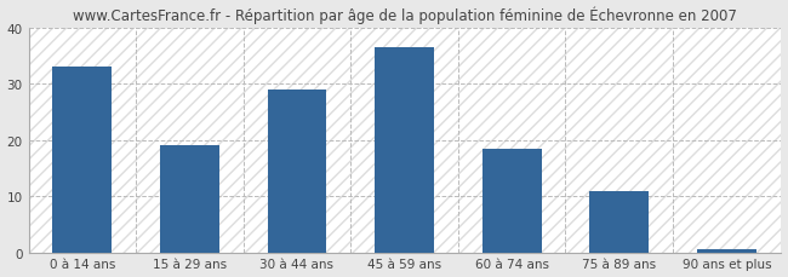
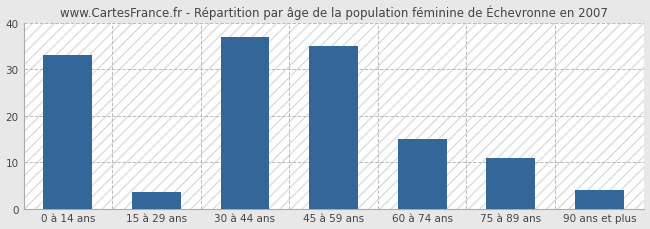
15 à 29 ans: 19.0 -> 3.5
30 à 44 ans: 29.0 -> 37.0
45 à 59 ans: 36.5 -> 35.0
60 à 74 ans: 18.5 -> 15.0
90 ans et plus: 0.5 -> 4.0
